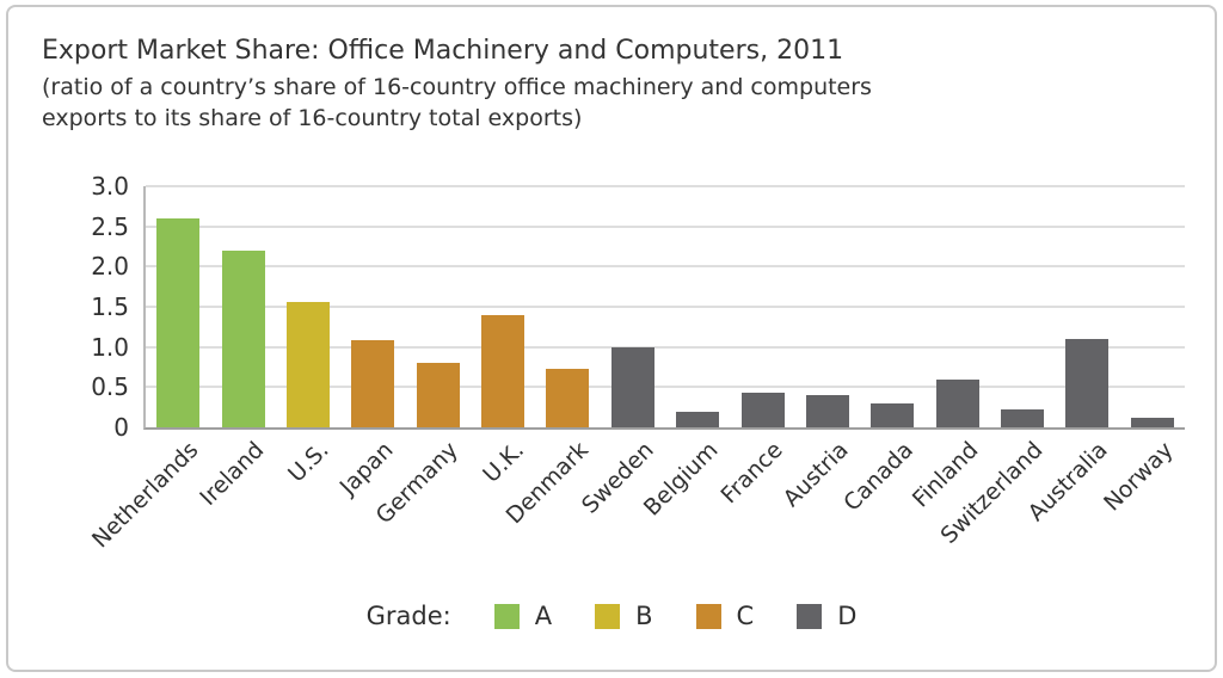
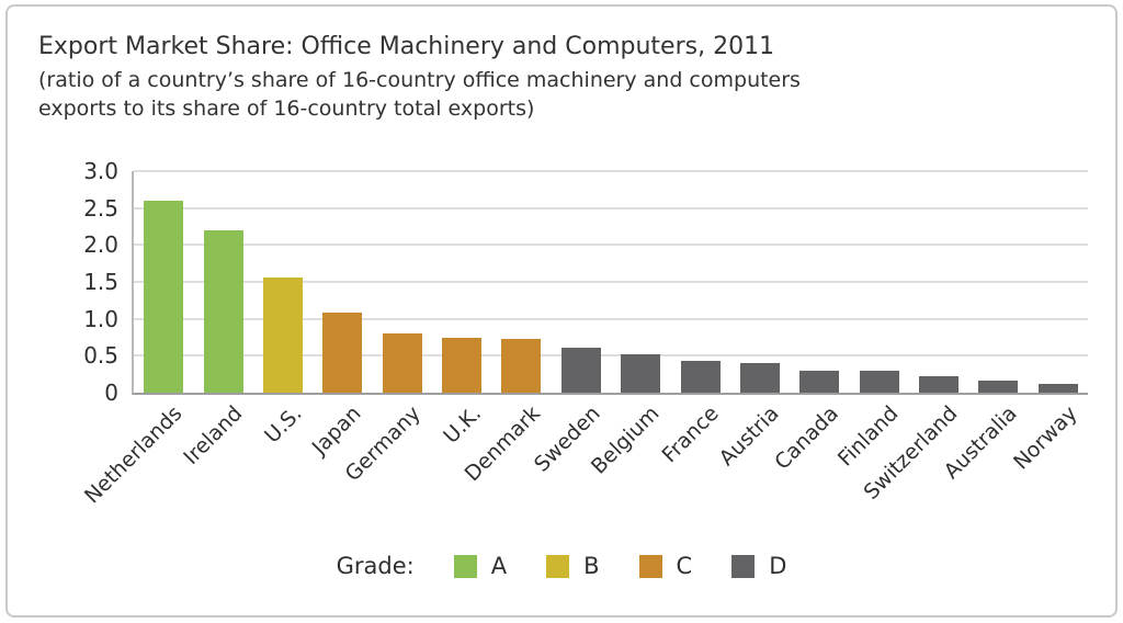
U.K.: 1.4 -> 0.8
Sweden: 1.0 -> 0.6
Belgium: 0.2 -> 0.5
Finland: 0.6 -> 0.3
Australia: 1.1 -> 0.2
